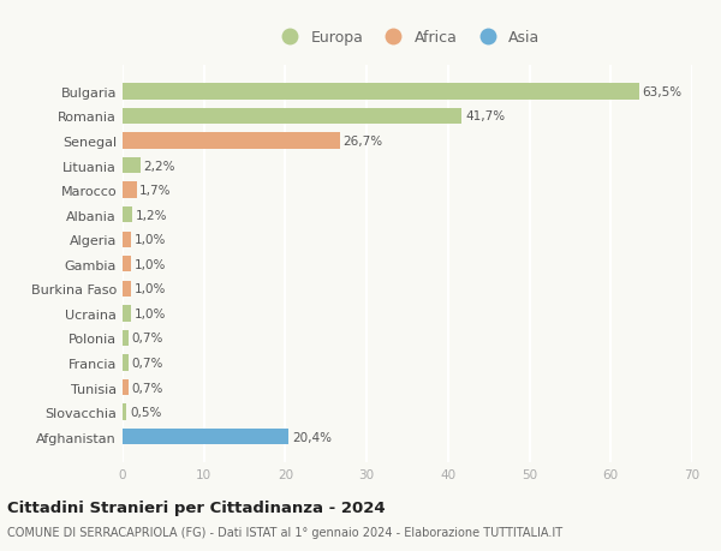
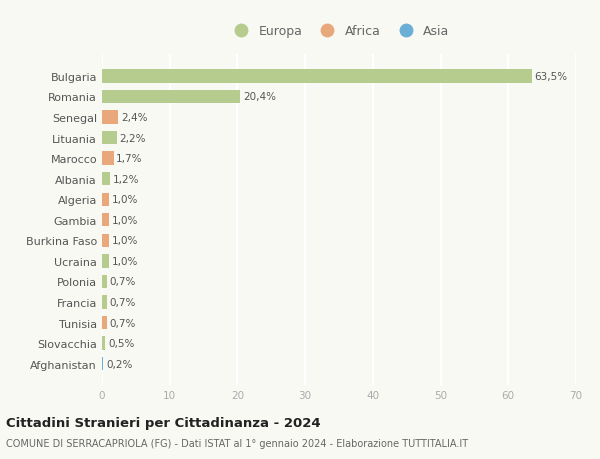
Romania: 41,7% -> 20,4%
Senegal: 26,7% -> 2,4%
Afghanistan: 20,4% -> 0,2%
